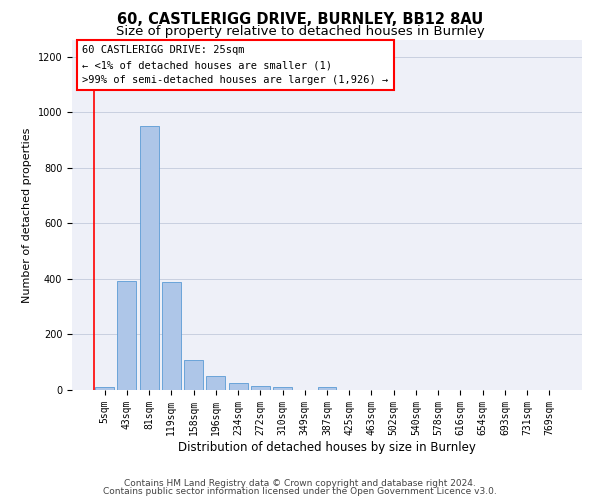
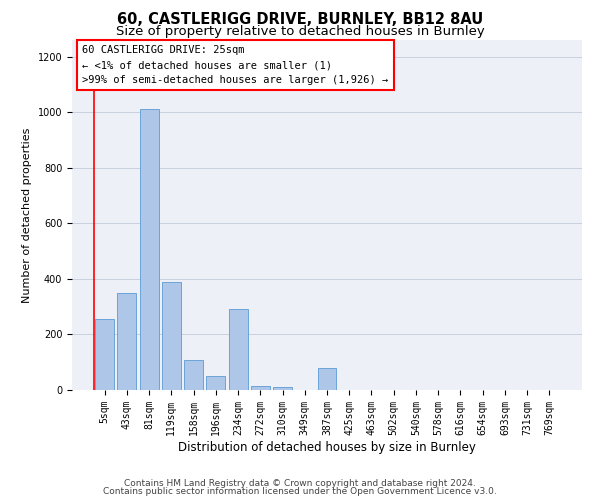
5sqm: 12 -> 255
43sqm: 393 -> 350
81sqm: 950 -> 1010
234sqm: 25 -> 290
387sqm: 10 -> 80
